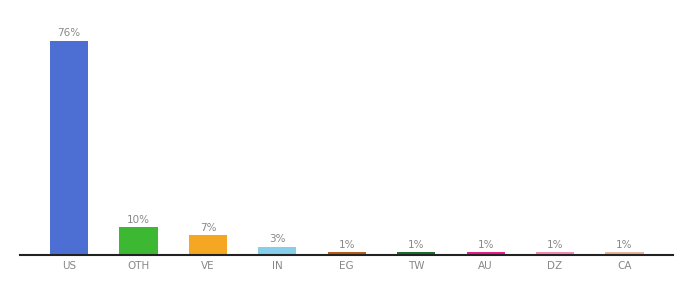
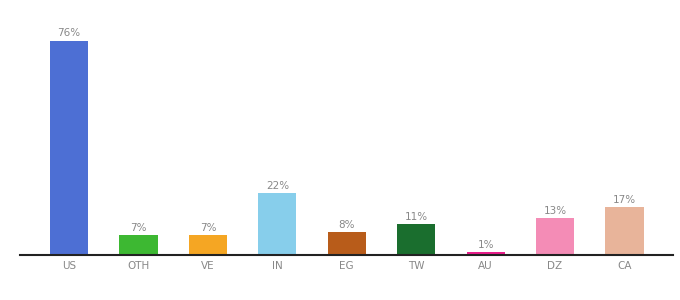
OTH: 10% -> 7%
IN: 3% -> 22%
EG: 1% -> 8%
TW: 1% -> 11%
DZ: 1% -> 13%
CA: 1% -> 17%
